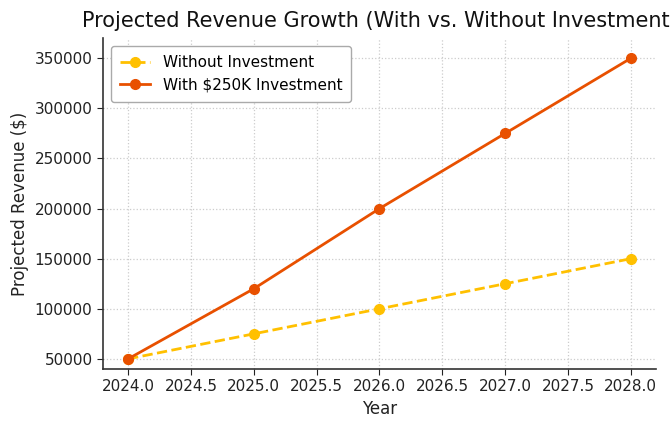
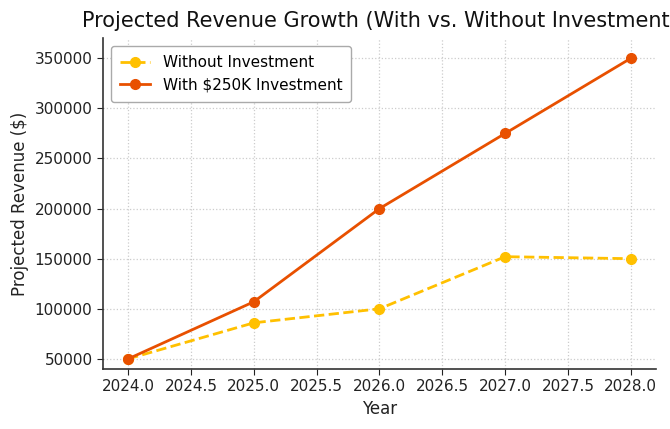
Without Investment/2025.0: 75000 -> 86000
With $250K Investment/2025.0: 120000 -> 107000
Without Investment/2027.0: 125000 -> 152000
